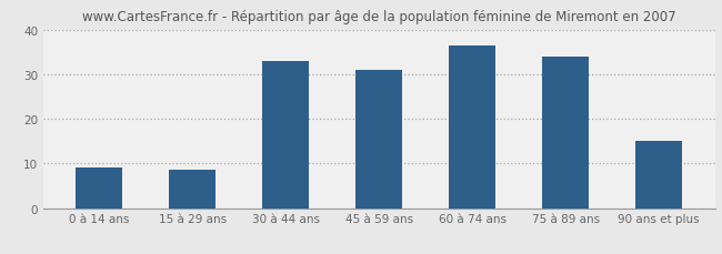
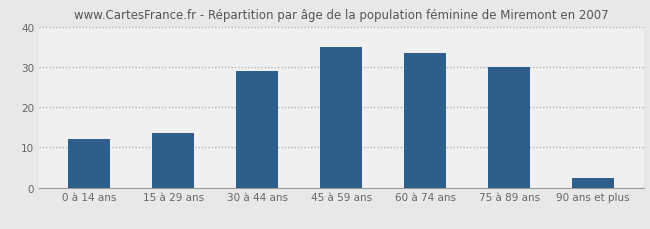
0 à 14 ans: 9.0 -> 12.0
15 à 29 ans: 8.5 -> 13.5
30 à 44 ans: 33.0 -> 29.0
45 à 59 ans: 31.0 -> 35.0
60 à 74 ans: 36.5 -> 33.5
75 à 89 ans: 34.0 -> 30.0
90 ans et plus: 15.0 -> 2.5
